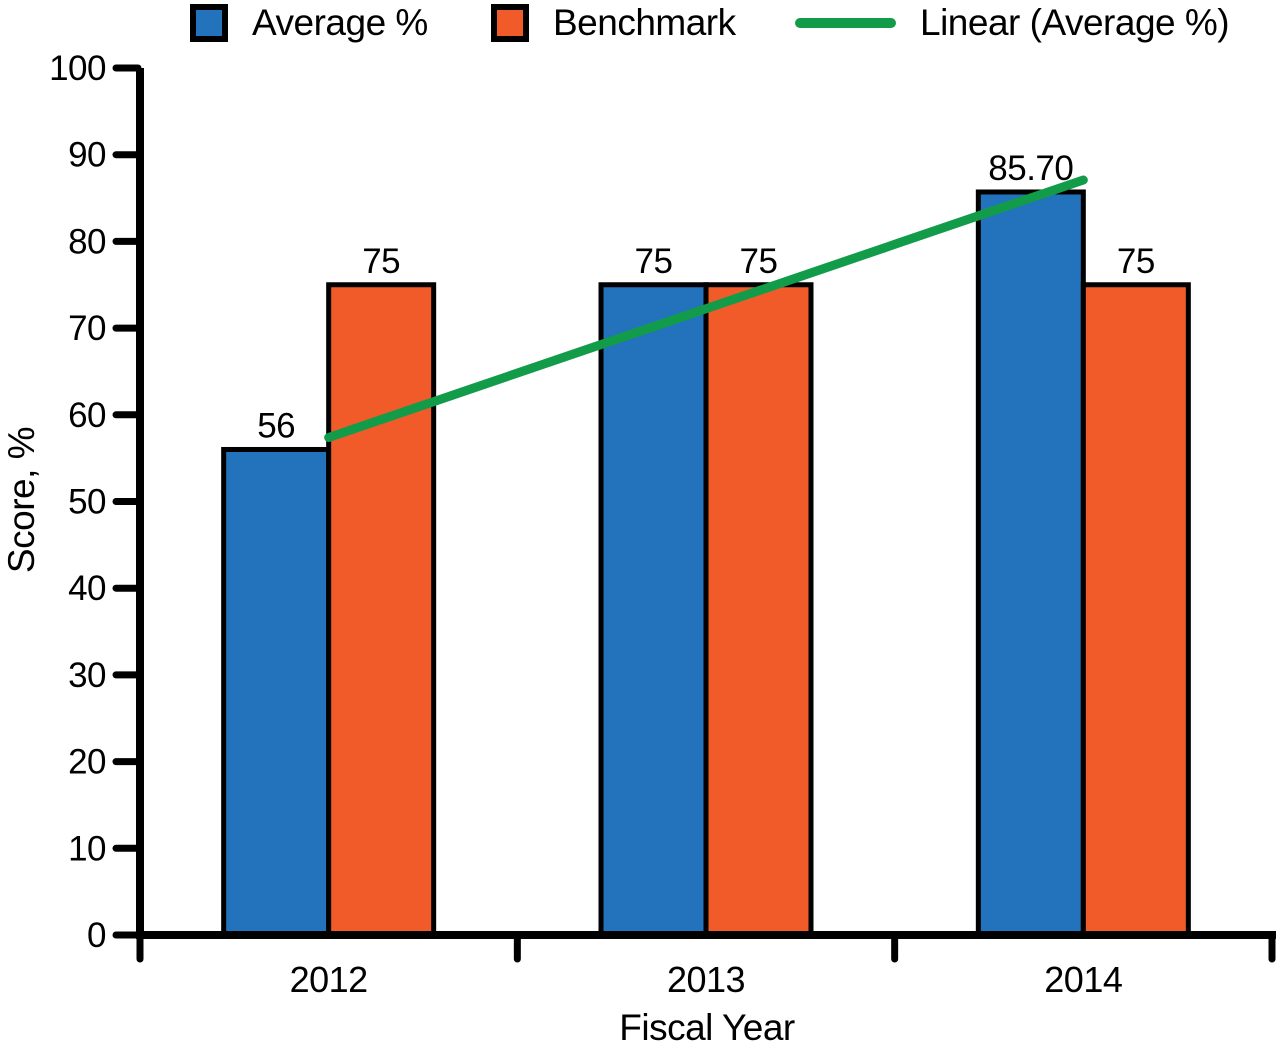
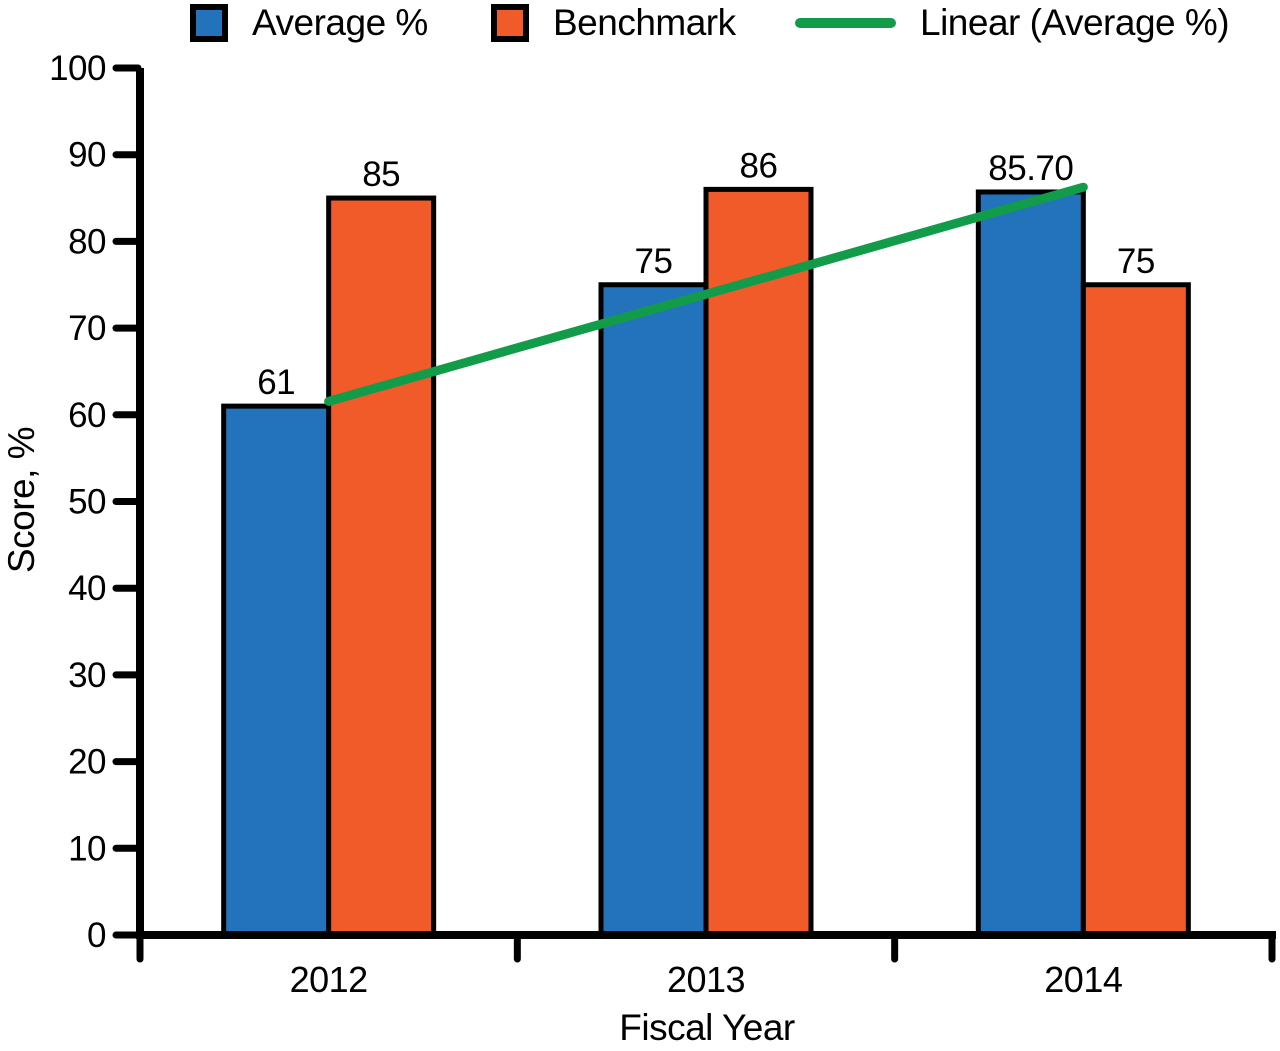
Average %/2012: 56 -> 61
Benchmark/2012: 75 -> 85
Benchmark/2013: 75 -> 86
